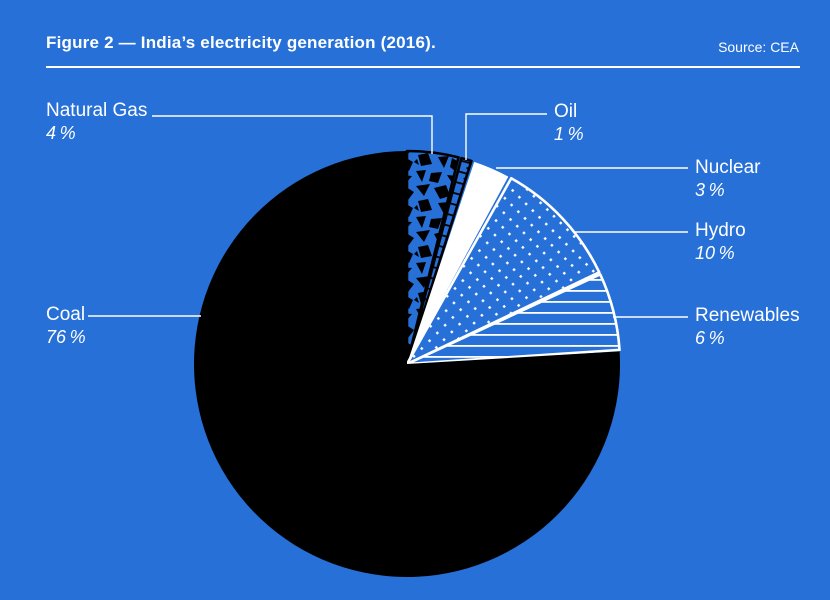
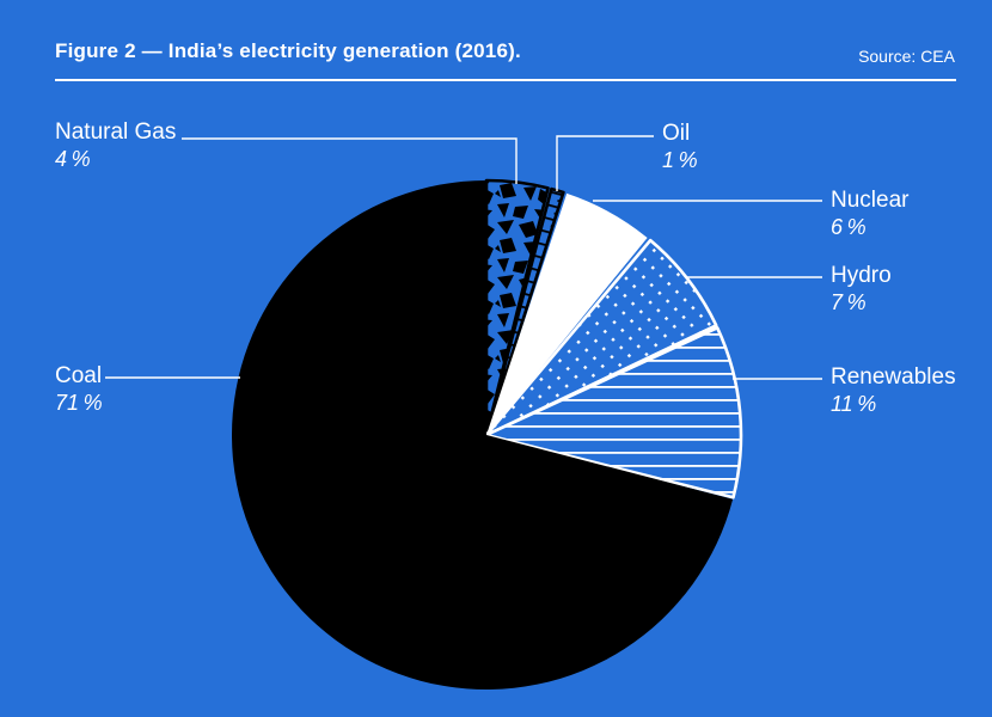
Nuclear: 3 -> 6
Hydro: 10 -> 7
Renewables: 6 -> 11
Coal: 76 -> 71
